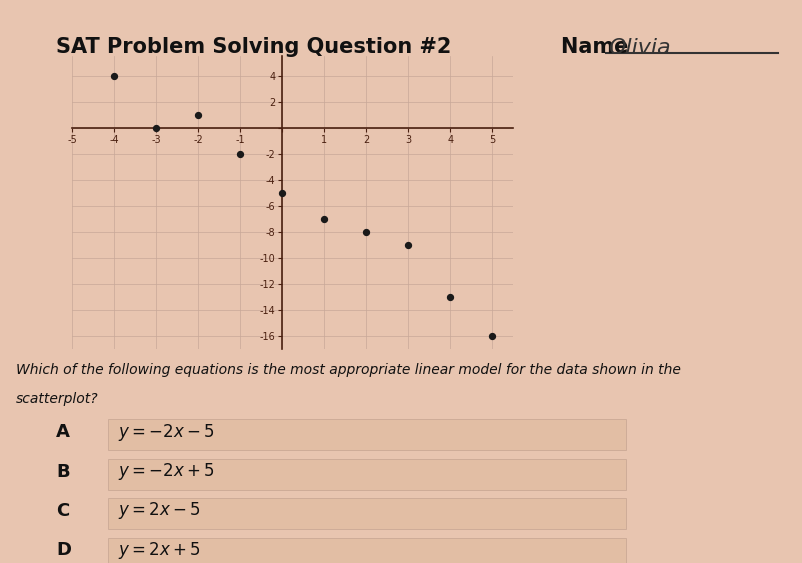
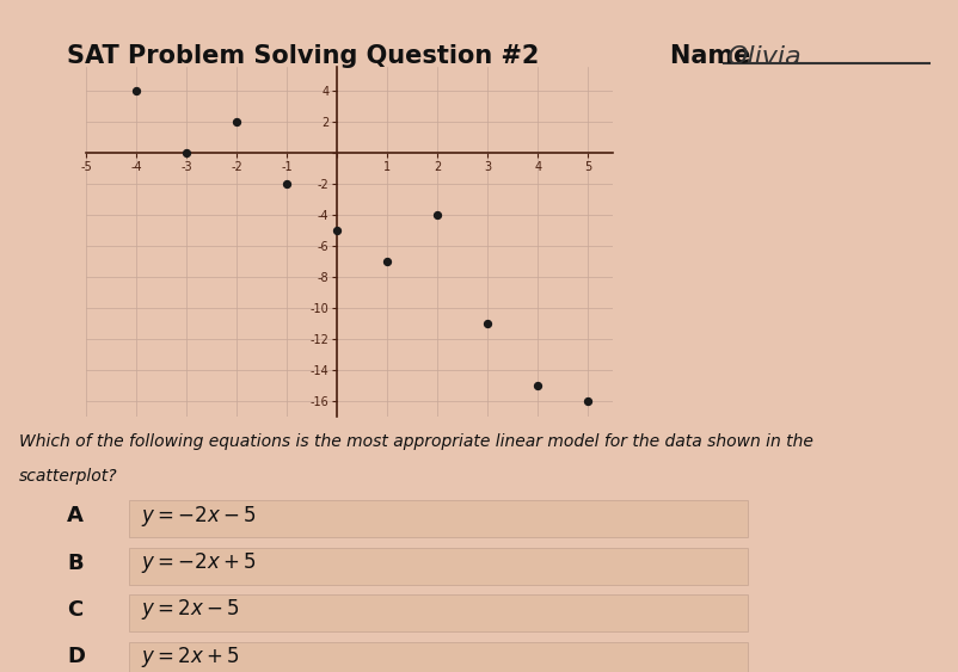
-2: 1 -> 2
2: -8 -> -4
3: -9 -> -11
4: -13 -> -15
